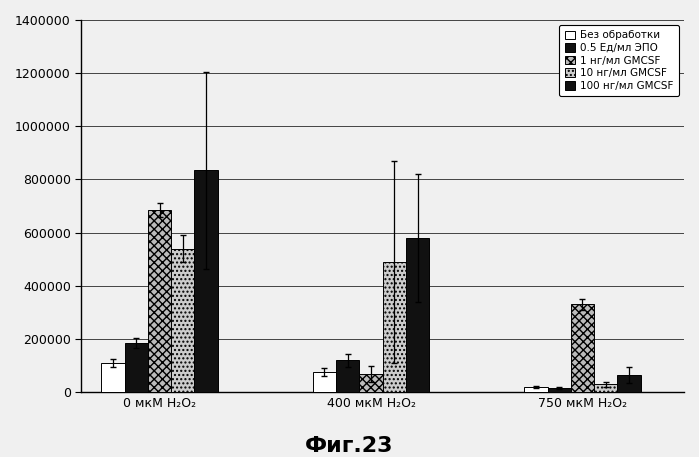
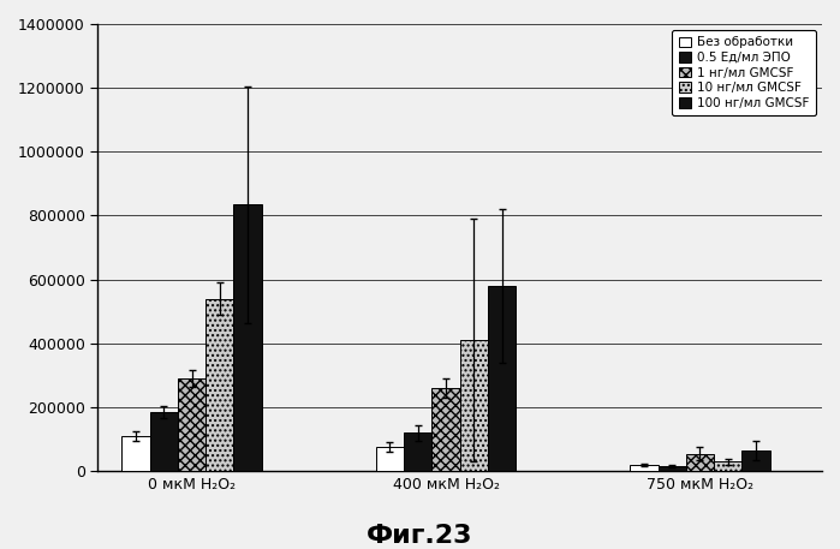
1 нг/мл GMCSF/0 мкМ H₂O₂: 685000 -> 290000
1 нг/мл GMCSF/400 мкМ H₂O₂: 70000 -> 260000
10 нг/мл GMCSF/400 мкМ H₂O₂: 490000 -> 410000
1 нг/мл GMCSF/750 мкМ H₂O₂: 330000 -> 55000
